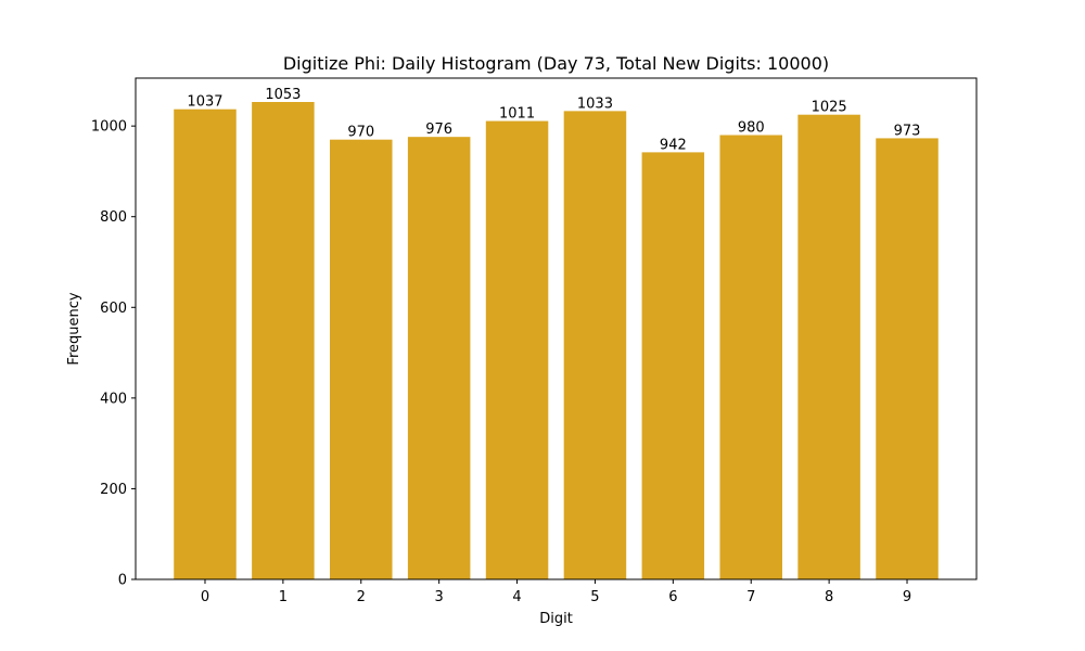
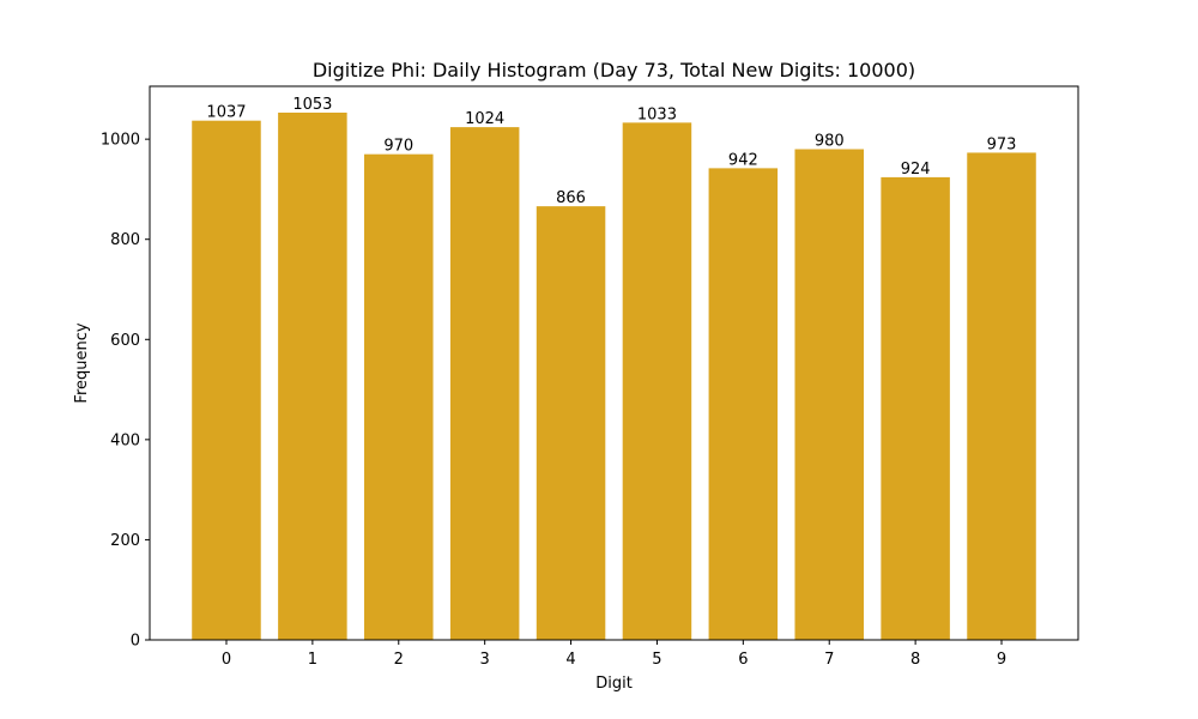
3: 976 -> 1024
4: 1011 -> 866
8: 1025 -> 924
